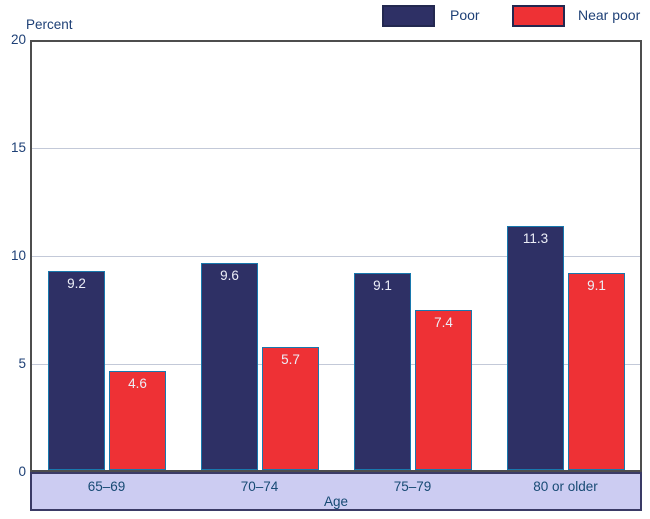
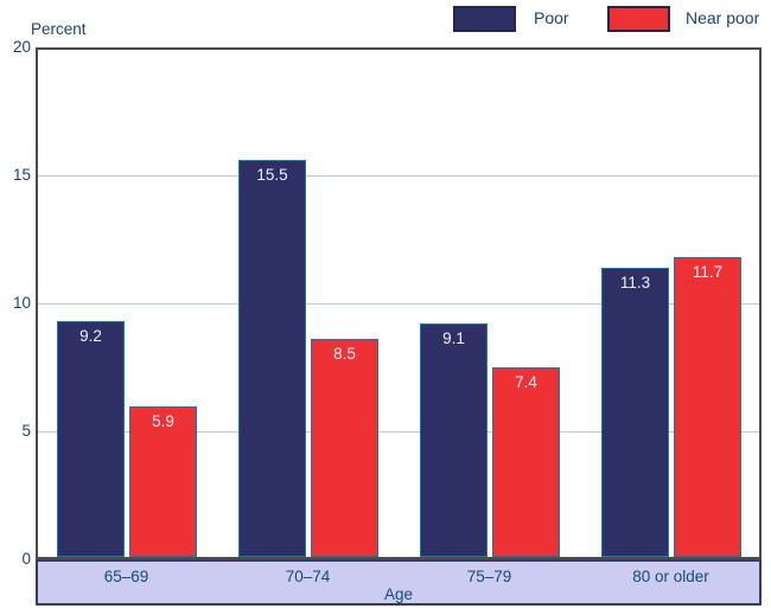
Near poor/65–69: 4.6 -> 5.9
Poor/70–74: 9.6 -> 15.5
Near poor/70–74: 5.7 -> 8.5
Near poor/80 or older: 9.1 -> 11.7
